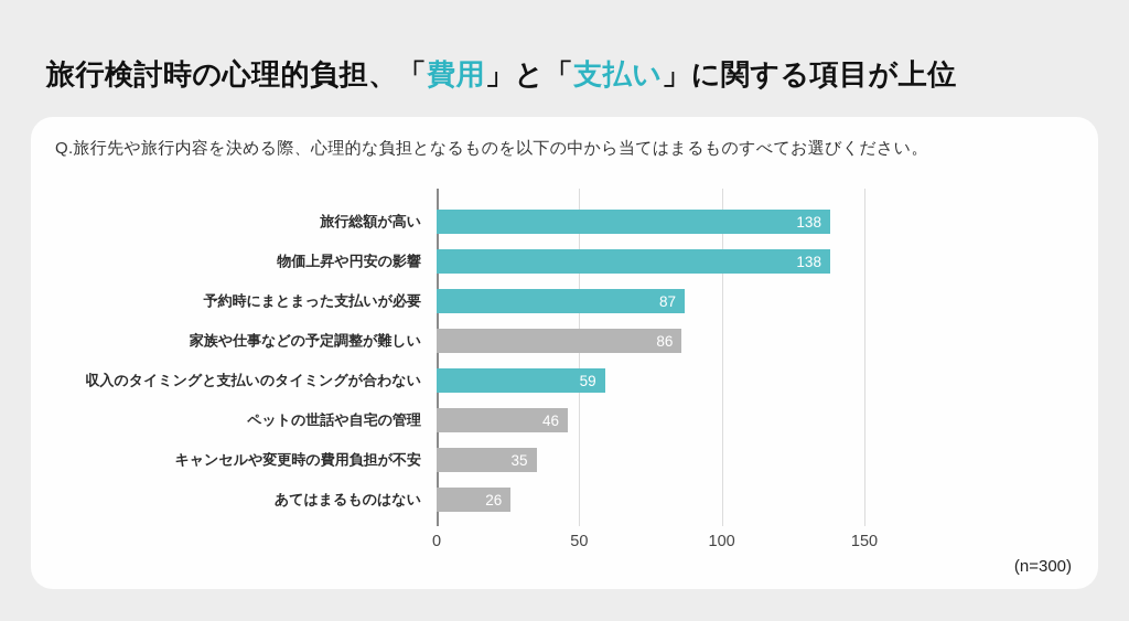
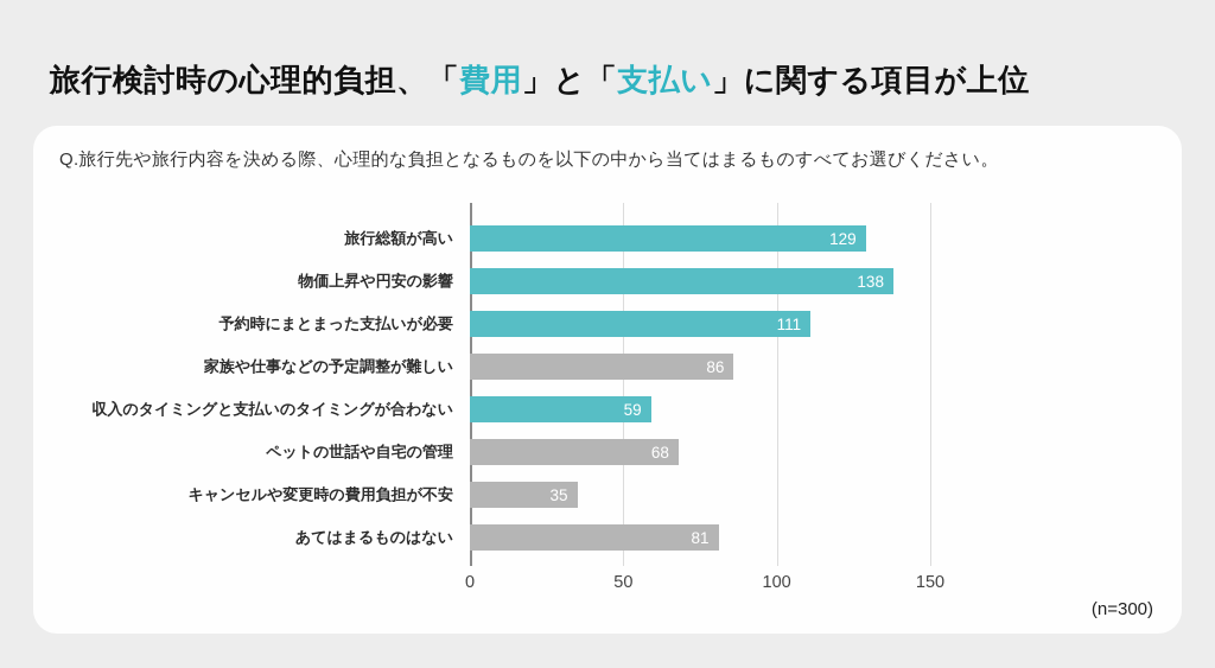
旅行総額が高い: 138 -> 129
予約時にまとまった支払いが必要: 87 -> 111
ペットの世話や自宅の管理: 46 -> 68
あてはまるものはない: 26 -> 81
